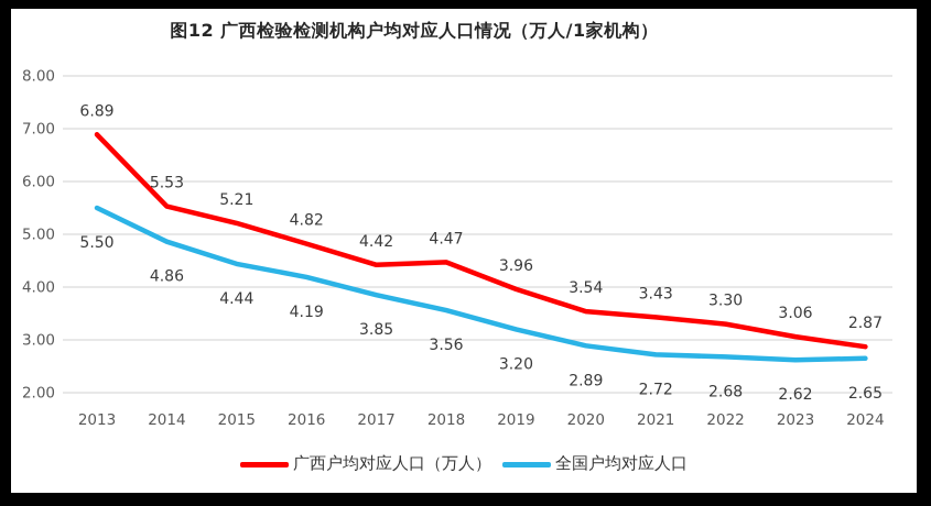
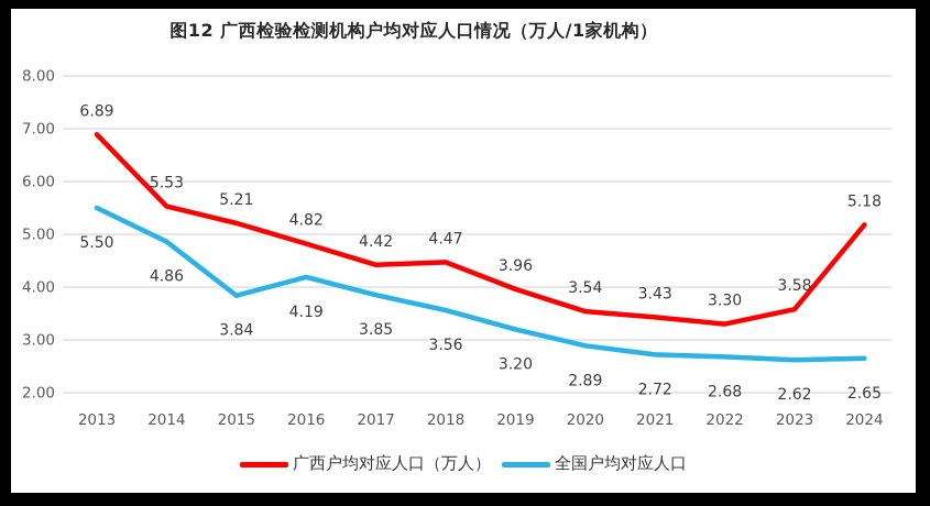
全国户均对应人口/2015: 4.44 -> 3.84
广西户均对应人口（万人）/2023: 3.06 -> 3.58
广西户均对应人口（万人）/2024: 2.87 -> 5.18
